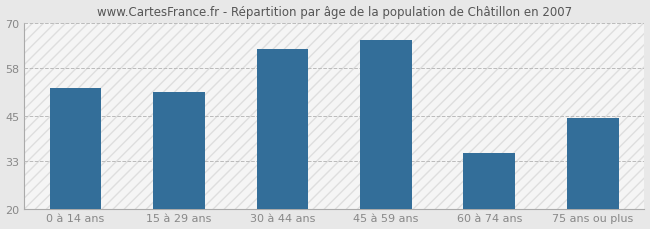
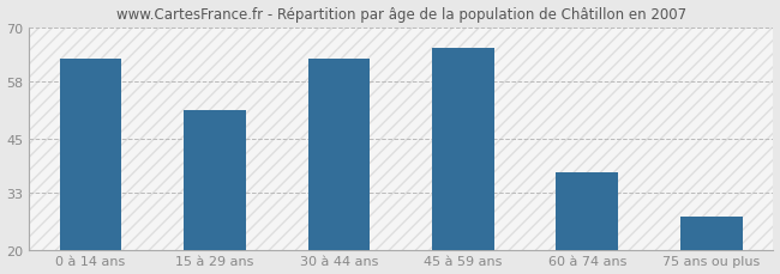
0 à 14 ans: 52.5 -> 63.0
60 à 74 ans: 35.0 -> 37.5
75 ans ou plus: 44.5 -> 27.5
